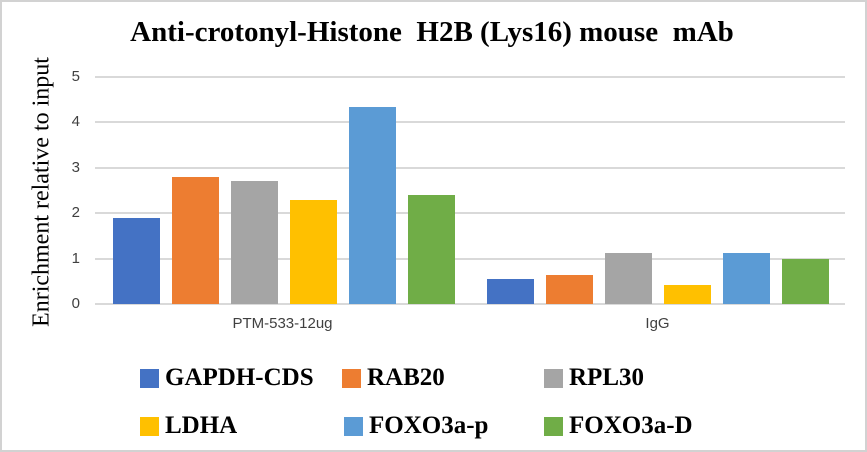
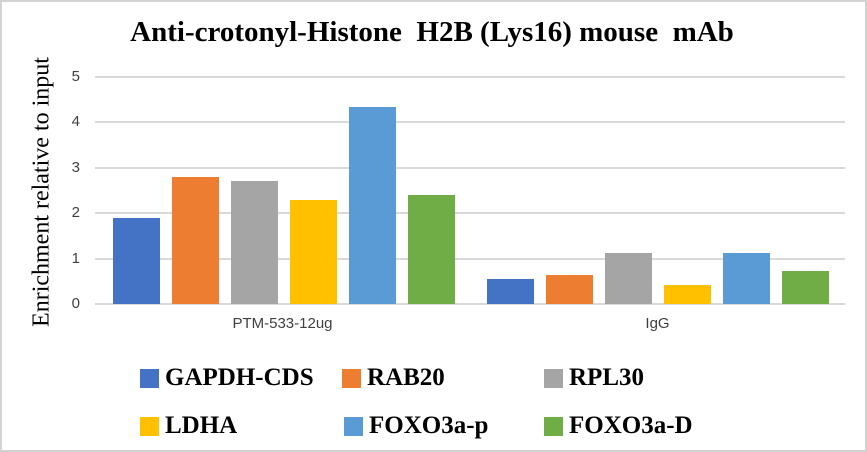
FOXO3a-D/IgG: 1.0 -> 0.7
